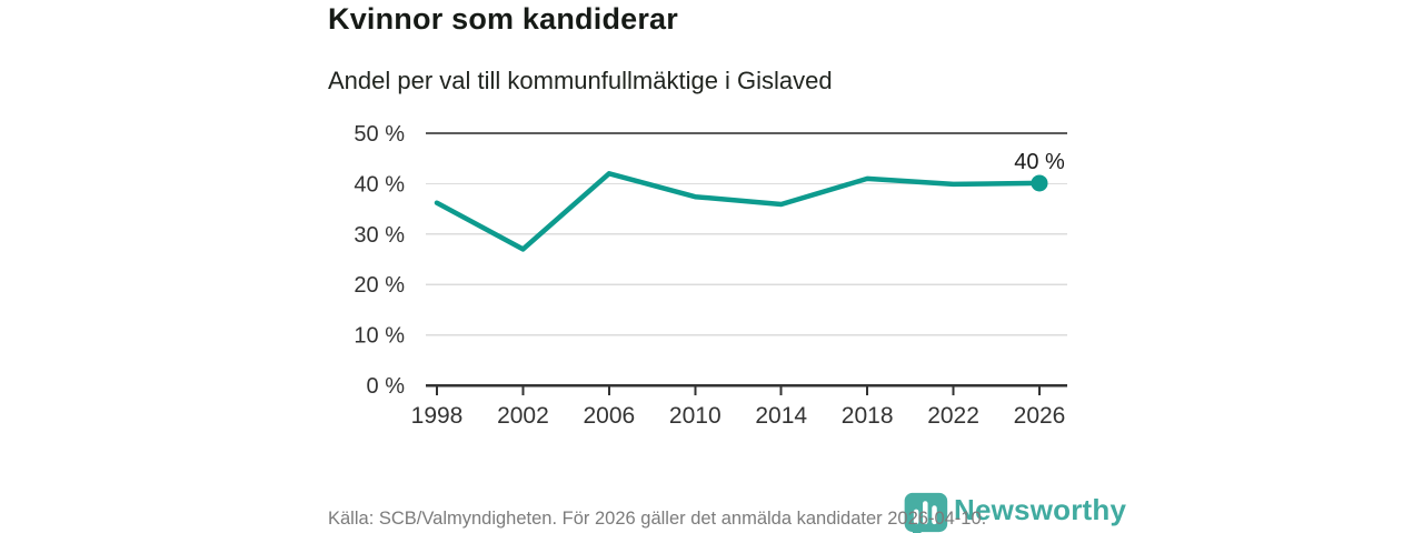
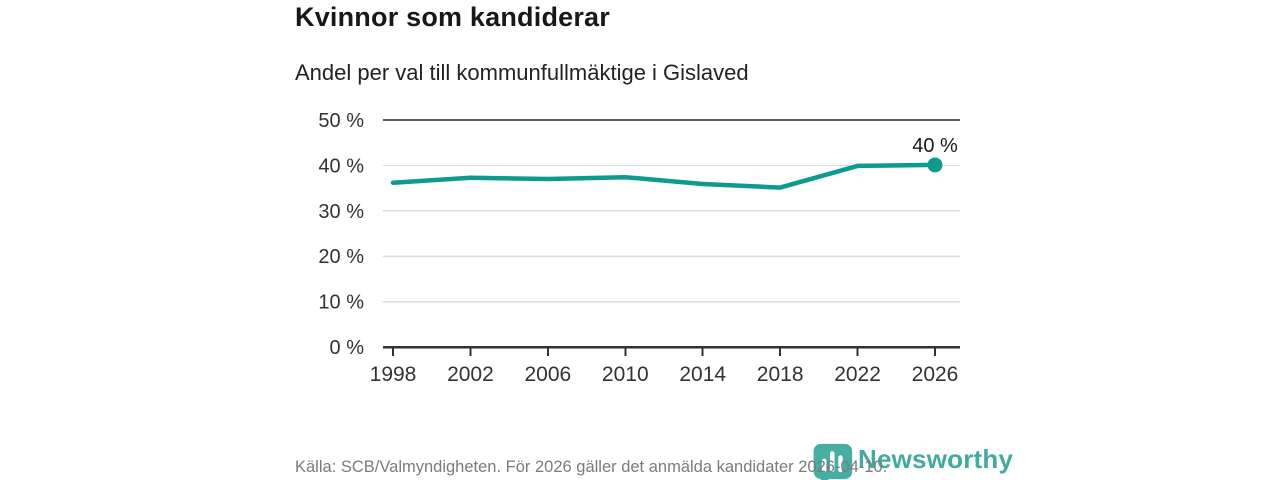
2002: 27% -> 37%
2006: 42% -> 37%
2018: 41% -> 35%
